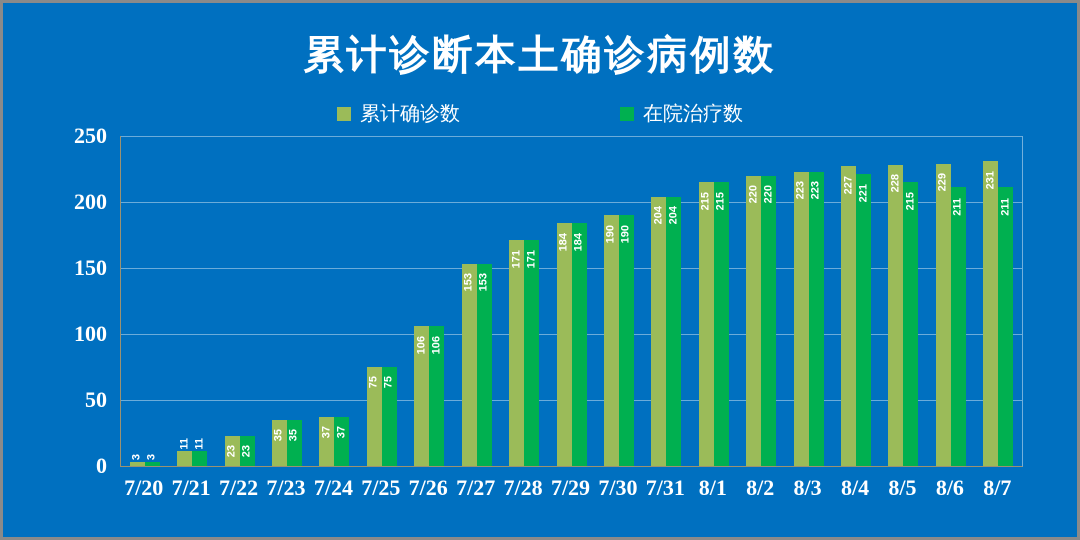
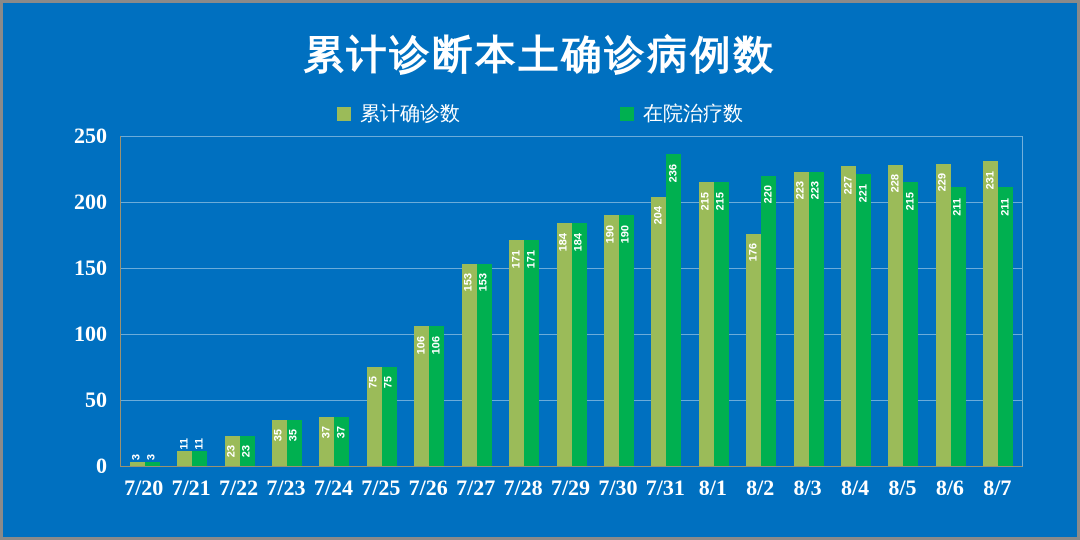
在院治疗数/7/31: 204 -> 236
累计确诊数/8/2: 220 -> 176
